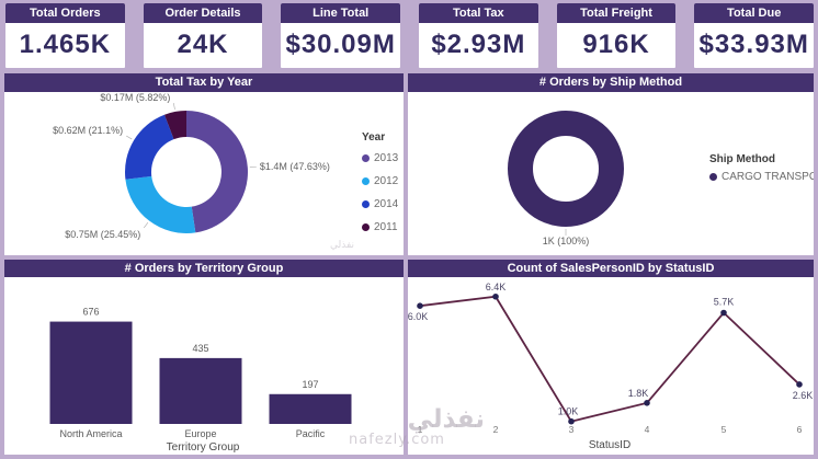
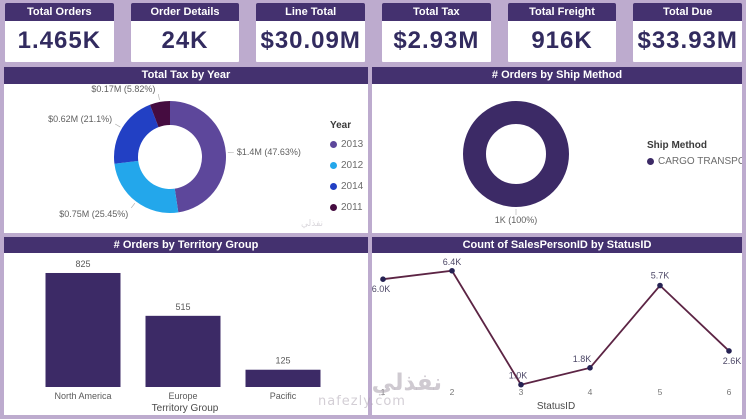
# Orders by Territory Group/North America: 676 -> 825
# Orders by Territory Group/Europe: 435 -> 515
# Orders by Territory Group/Pacific: 197 -> 125
